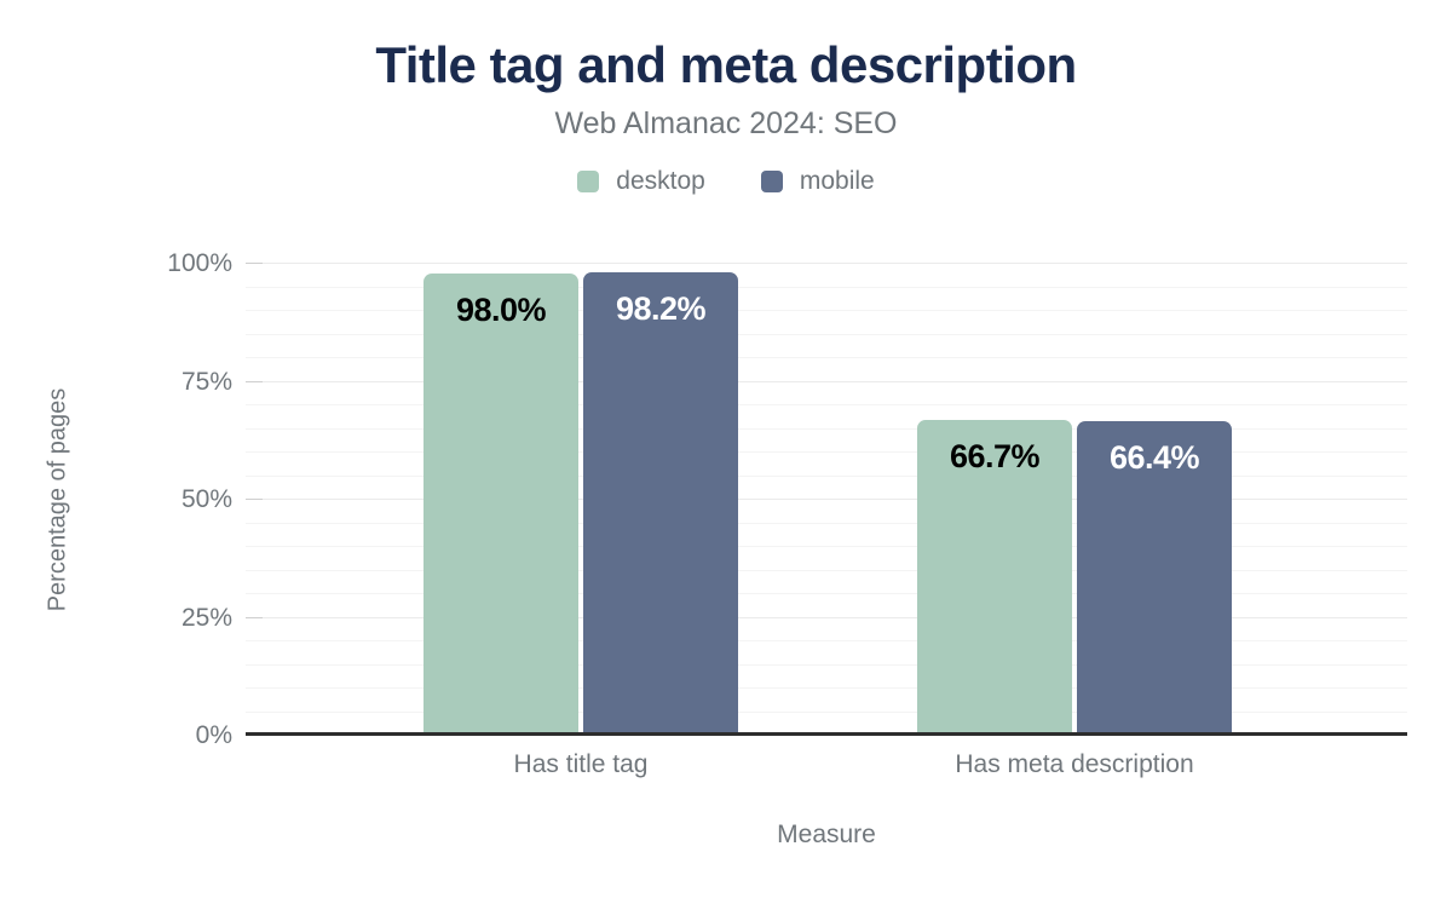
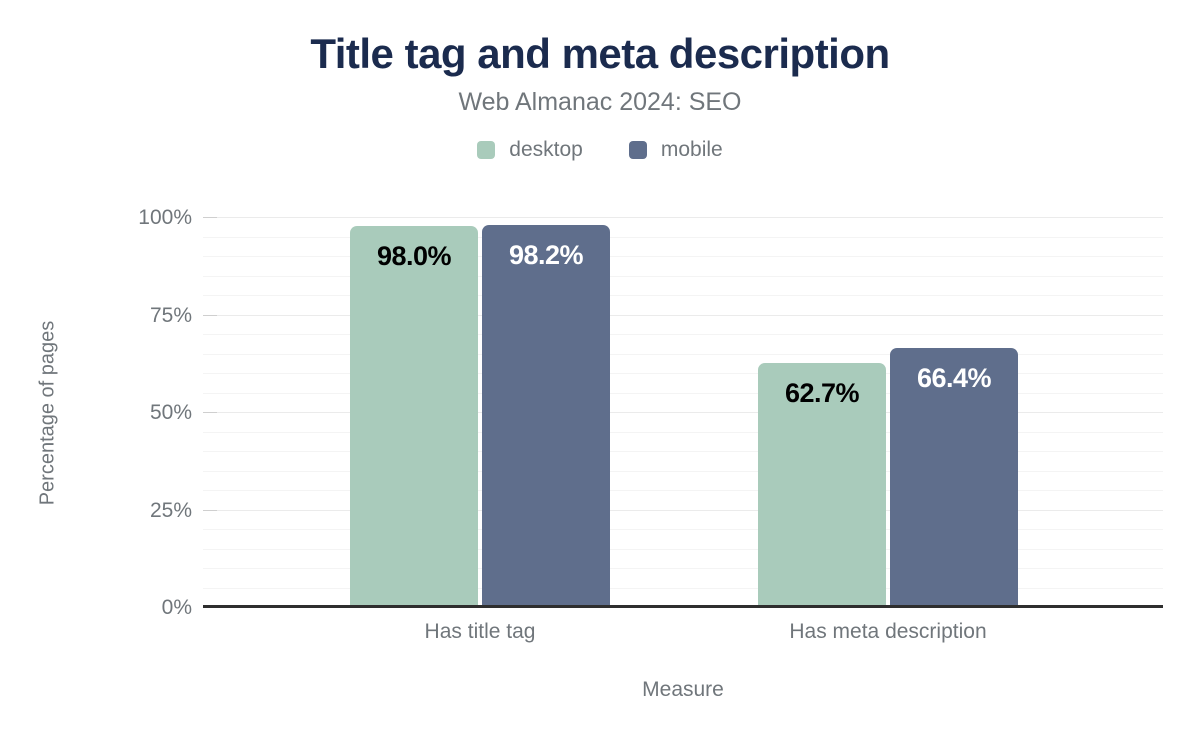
desktop/Has meta description: 66.7% -> 62.7%
